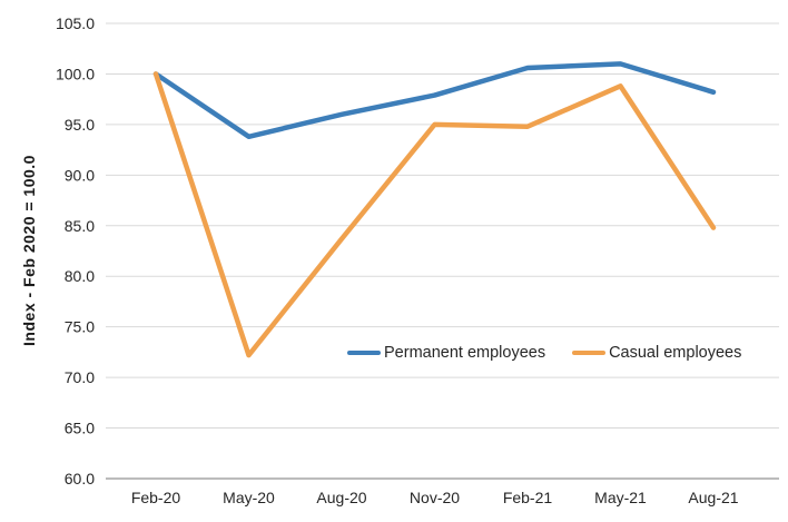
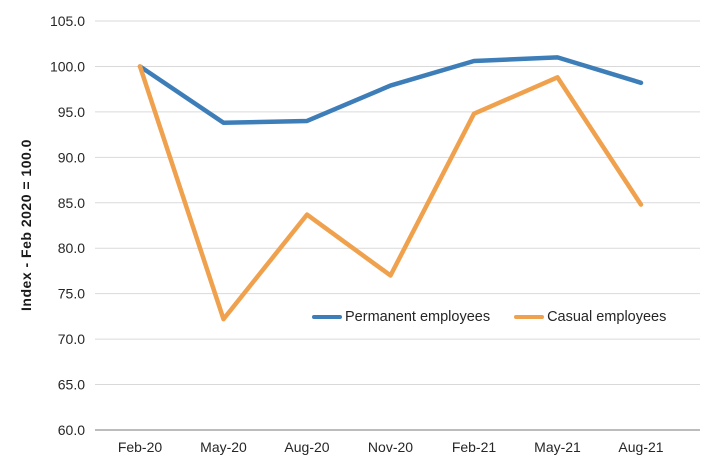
Permanent employees/Aug-20: 96 -> 94
Casual employees/Nov-20: 95 -> 77
